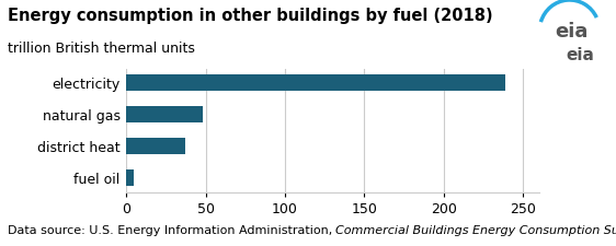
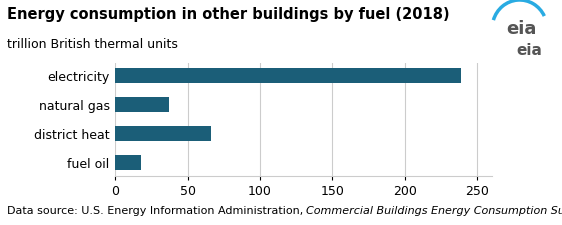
natural gas: 48 -> 37
district heat: 37 -> 66
fuel oil: 5 -> 18
